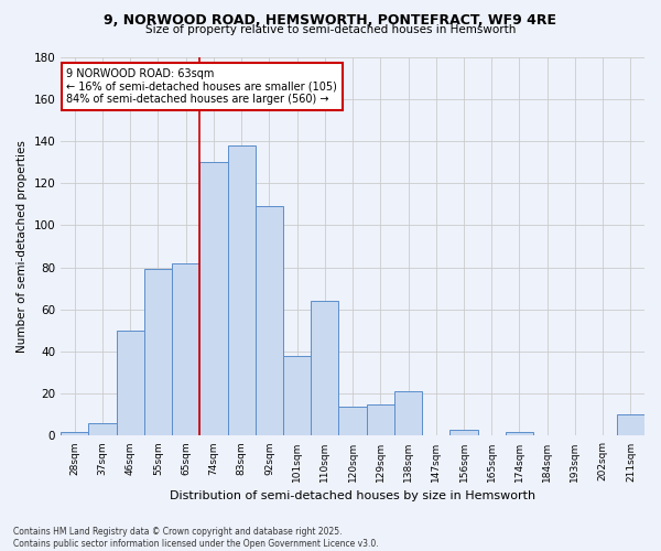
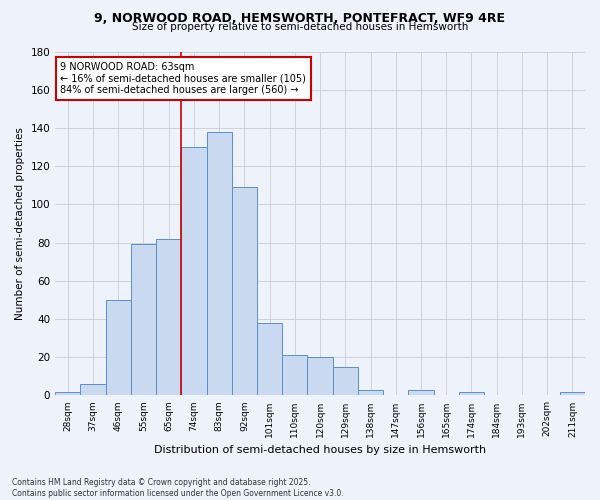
110sqm: 64 -> 21
120sqm: 14 -> 20
138sqm: 21 -> 3
211sqm: 10 -> 2
